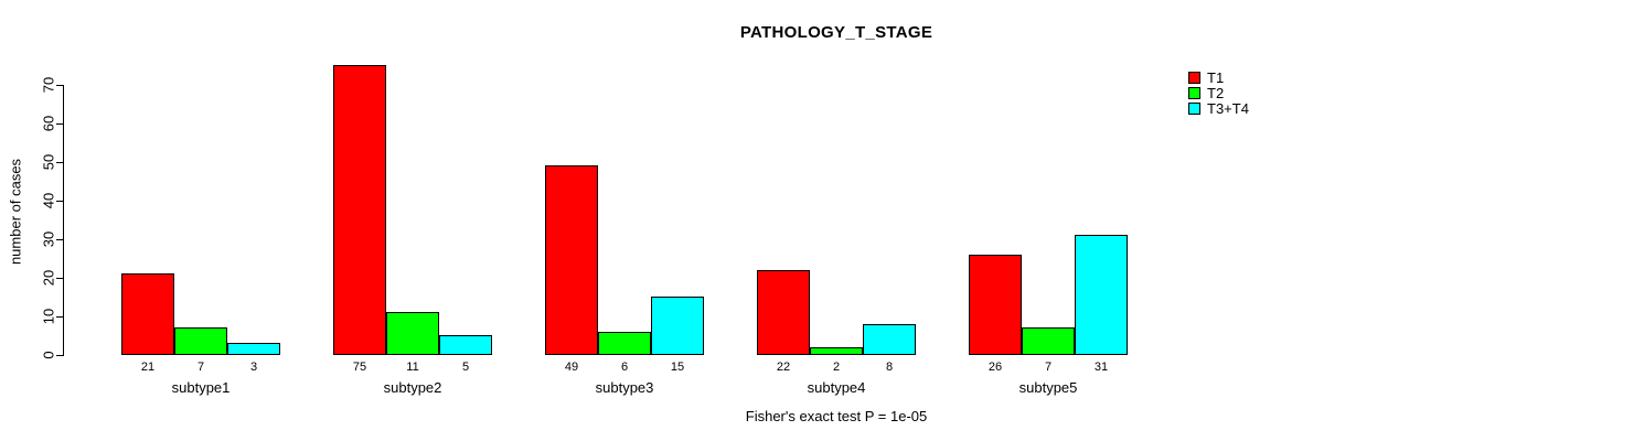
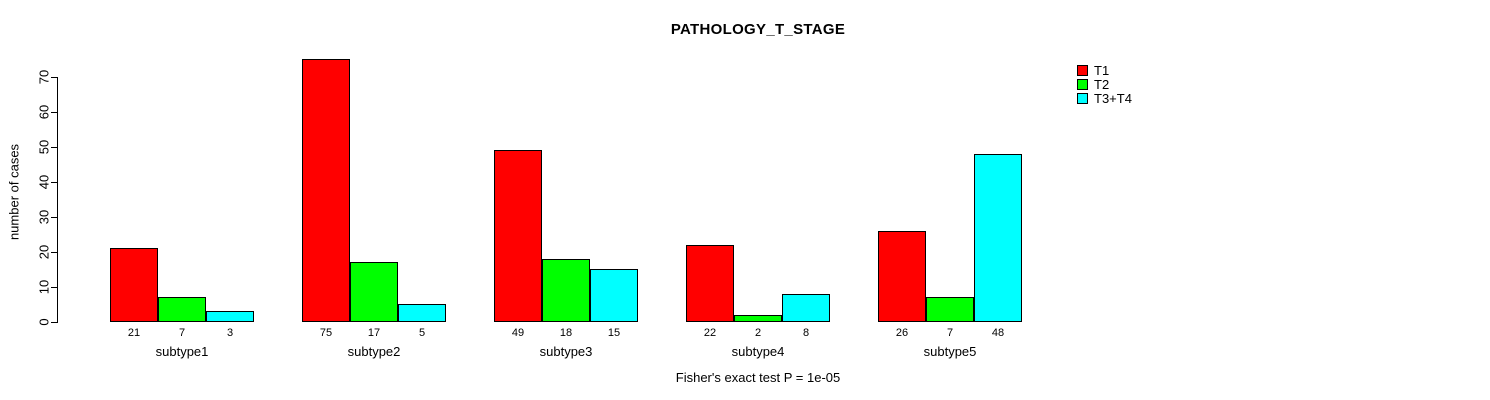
T2/subtype2: 11 -> 17
T2/subtype3: 6 -> 18
T3+T4/subtype5: 31 -> 48
